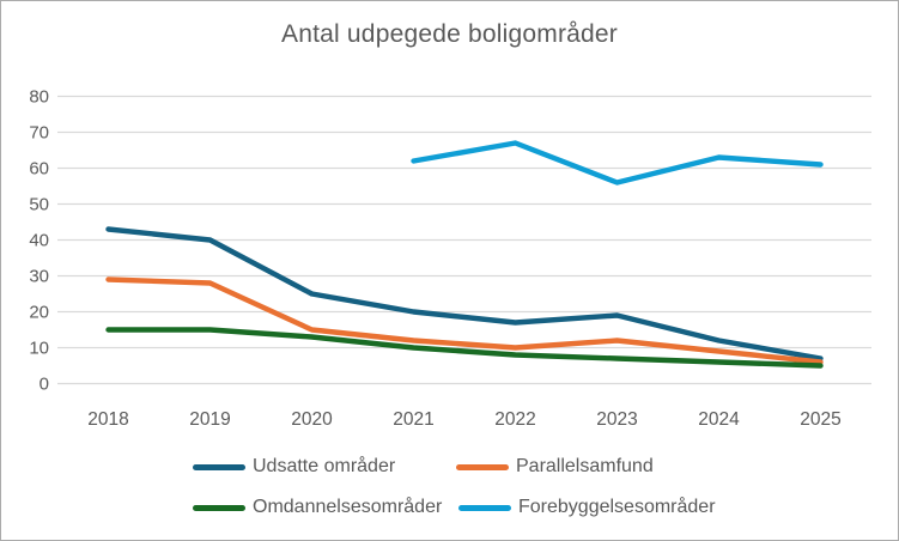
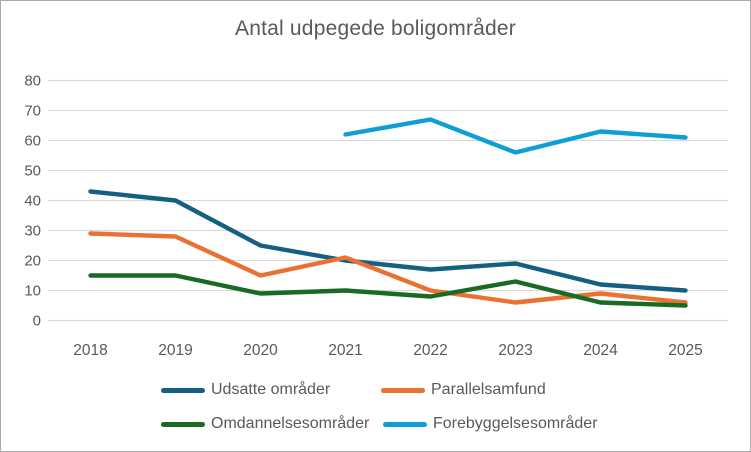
Omdannelsesområder/2020: 13 -> 9
Parallelsamfund/2021: 12 -> 21
Parallelsamfund/2023: 12 -> 6
Omdannelsesområder/2023: 7 -> 13
Udsatte områder/2025: 7 -> 10
